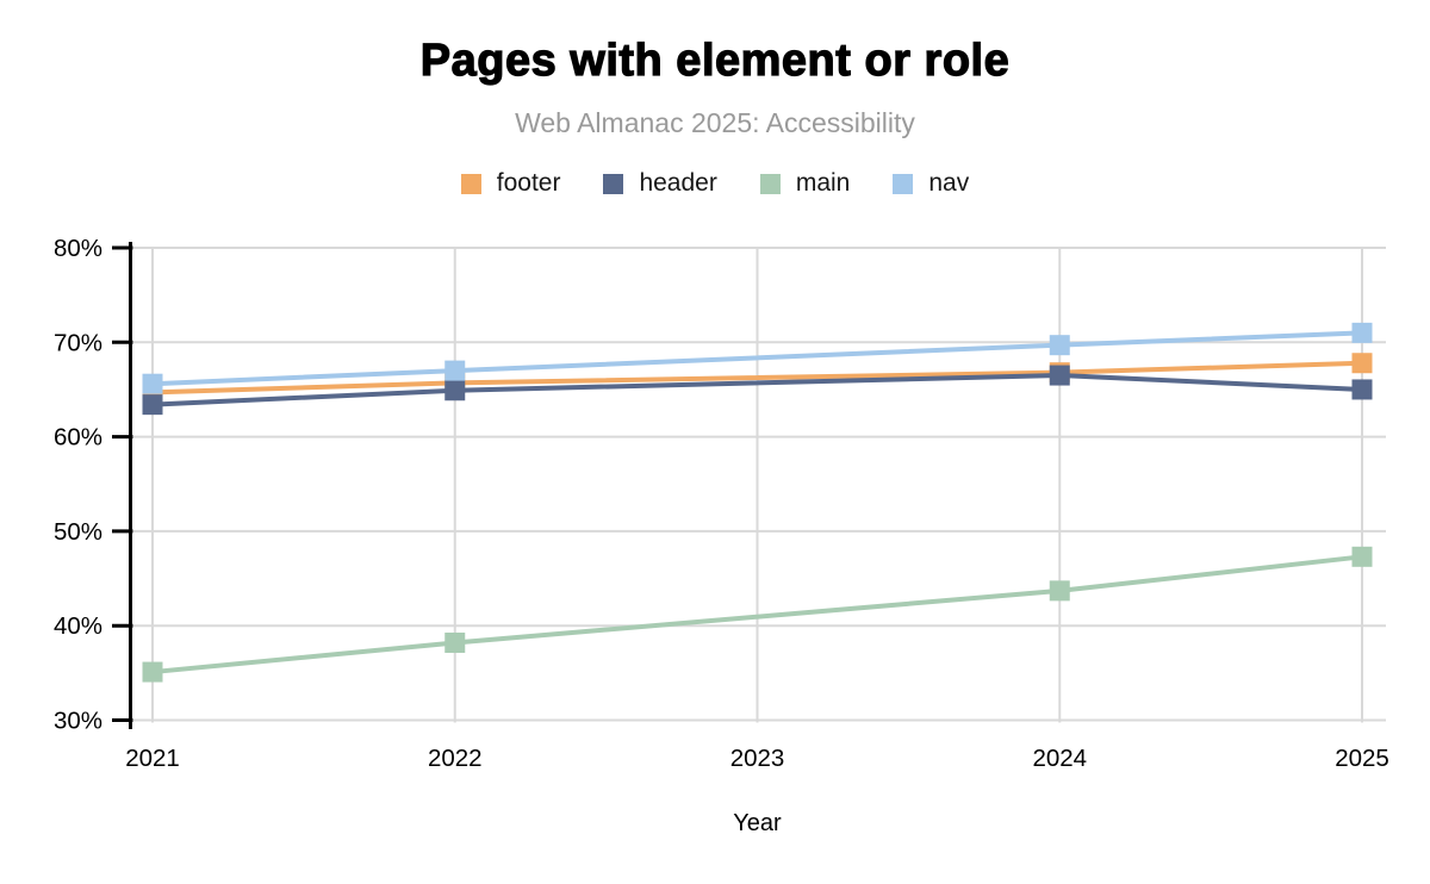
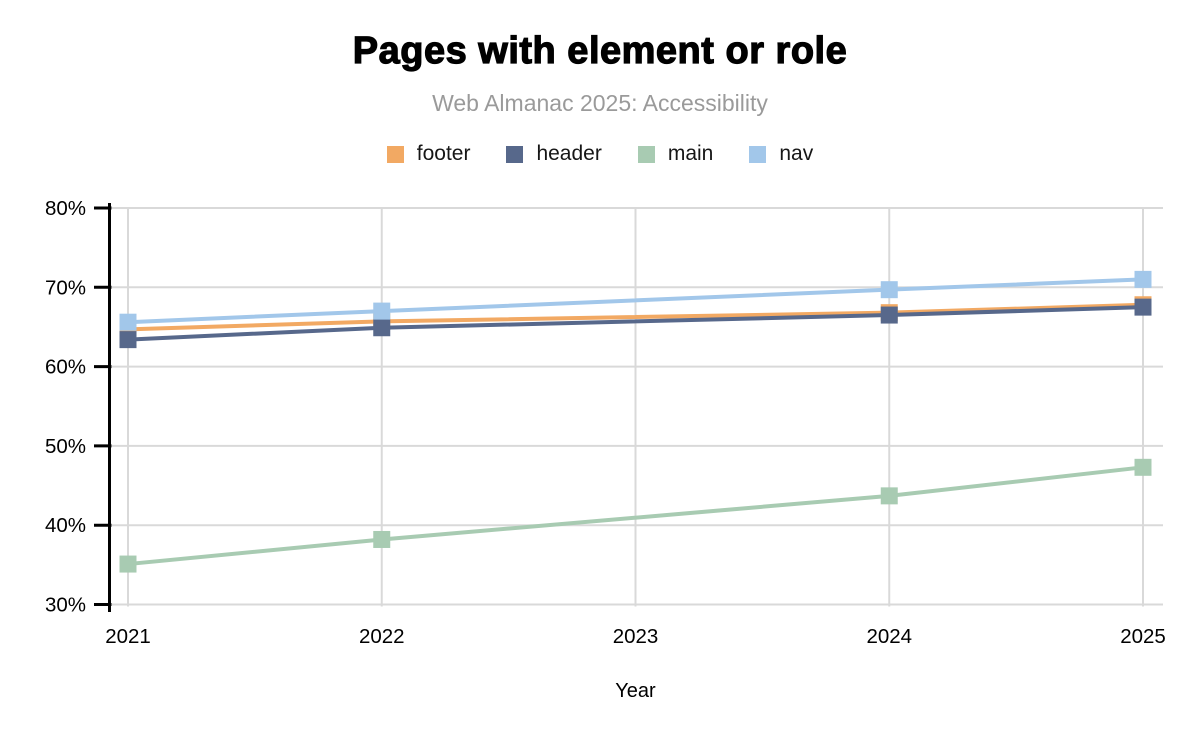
header/2025: 65% -> 68%
